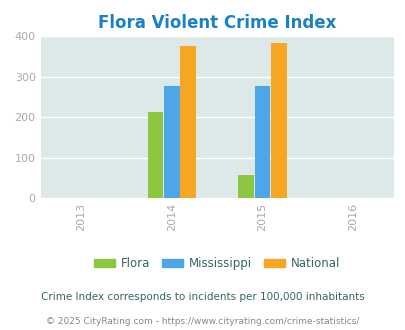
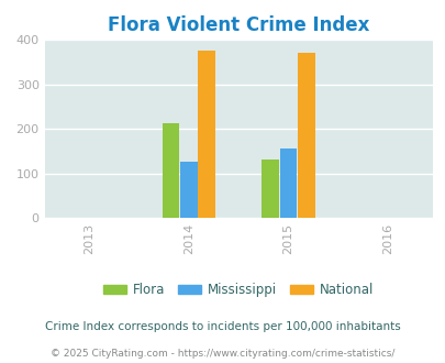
Mississippi/2014: 278 -> 125
Flora/2015: 57 -> 130
Mississippi/2015: 276 -> 155
National/2015: 383 -> 370
